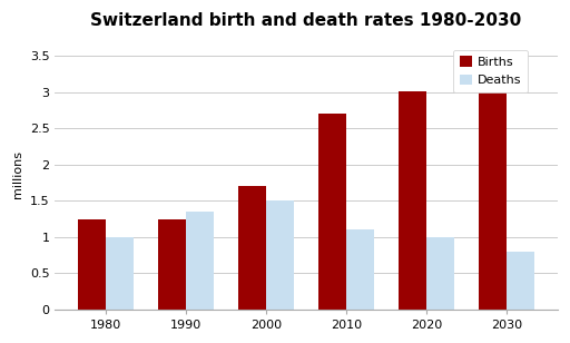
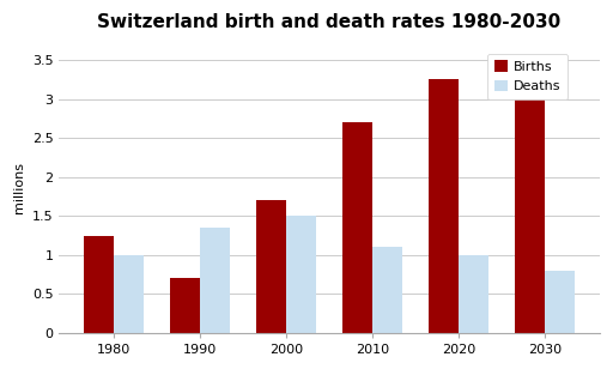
Births/1990: 1.25 -> 0.70
Births/2020: 3.02 -> 3.26
